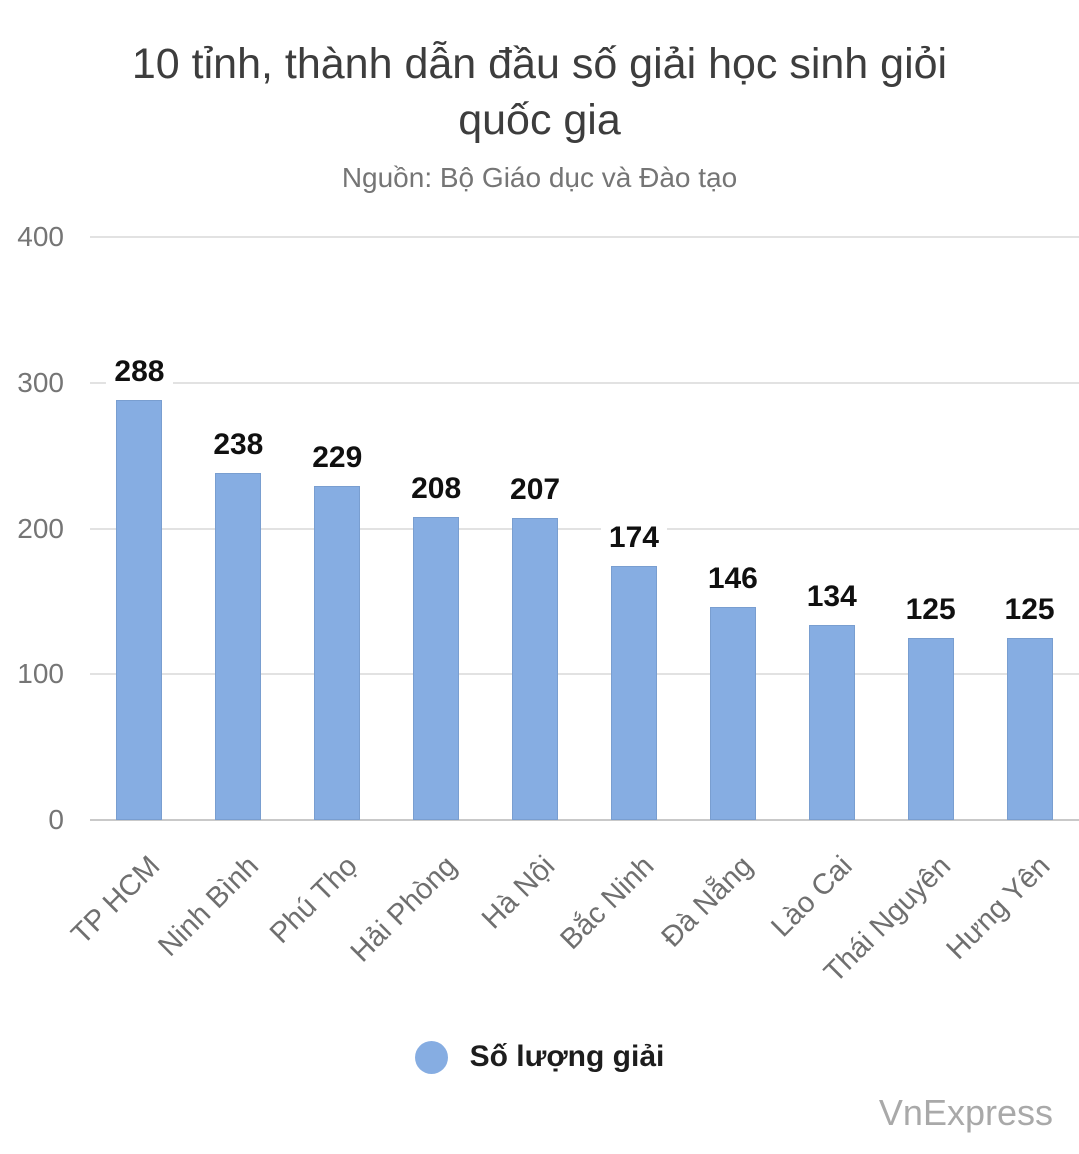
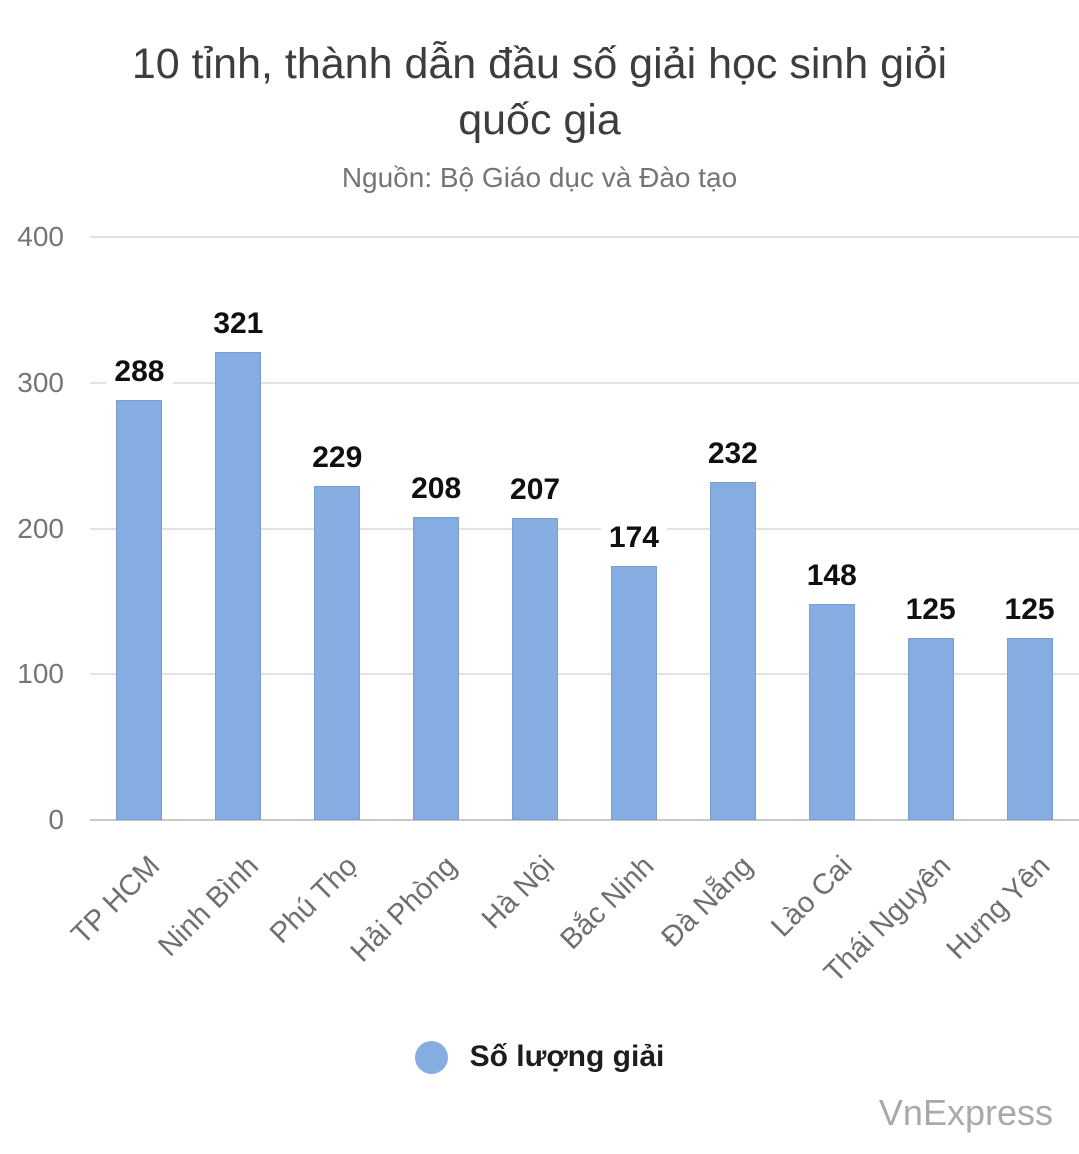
Ninh Bình: 238 -> 321
Đà Nẵng: 146 -> 232
Lào Cai: 134 -> 148
